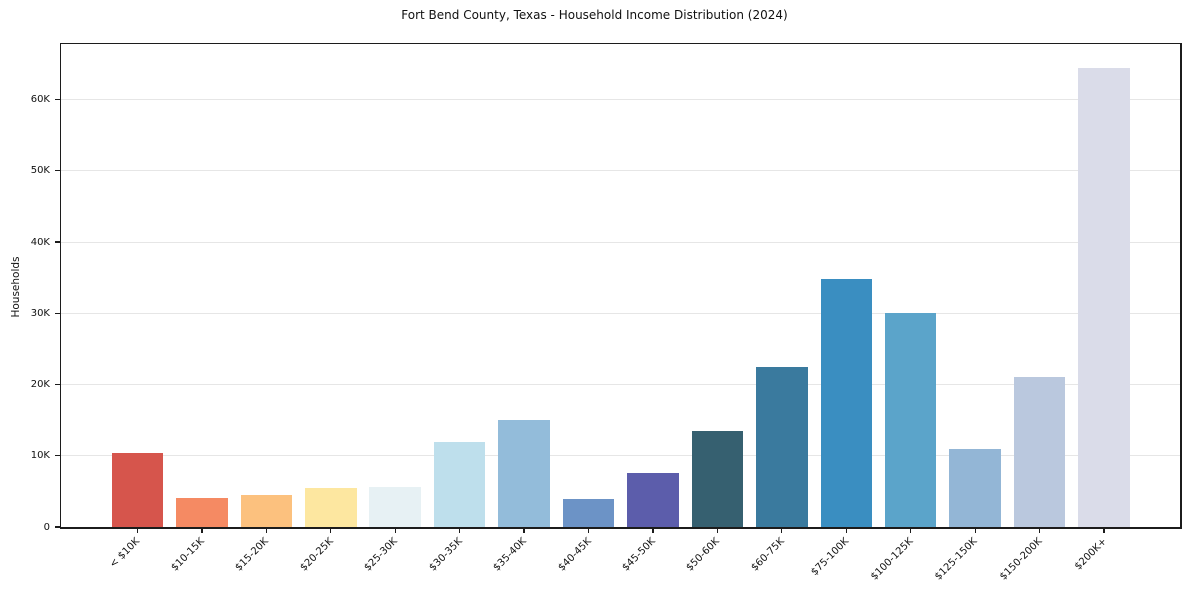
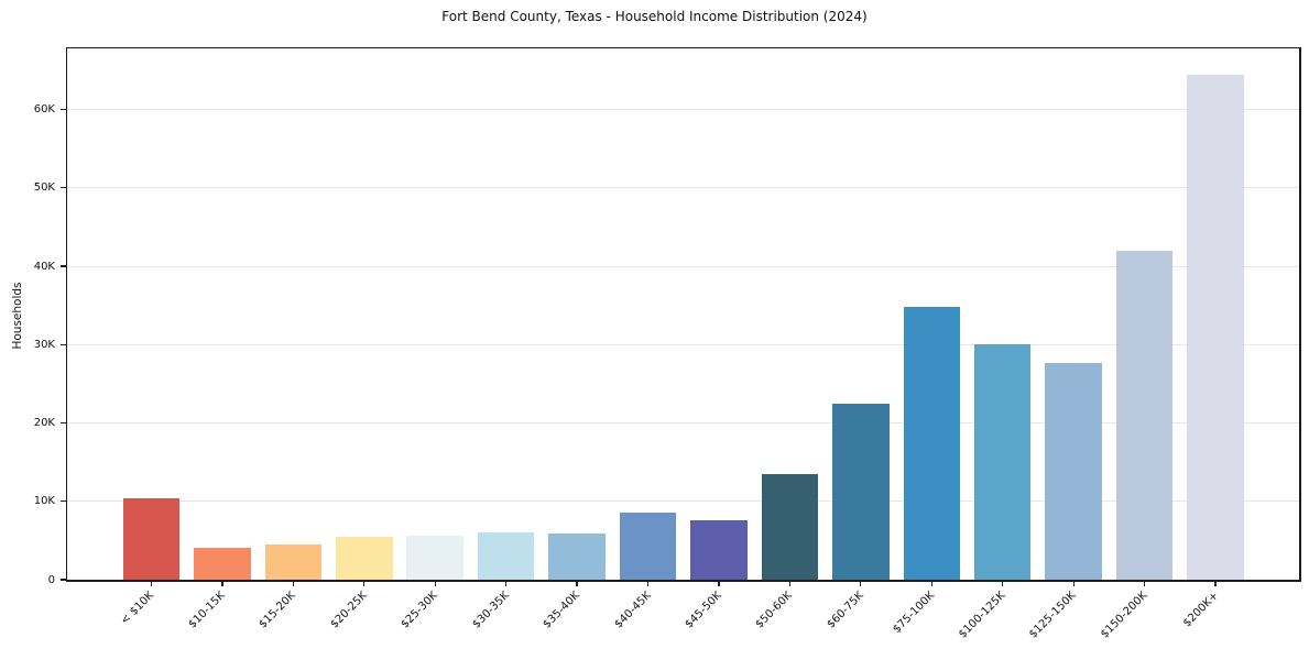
$30-35K: 12K -> 6K
$35-40K: 15K -> 6K
$40-45K: 4K -> 8K
$125-150K: 11K -> 28K
$150-200K: 21K -> 42K
